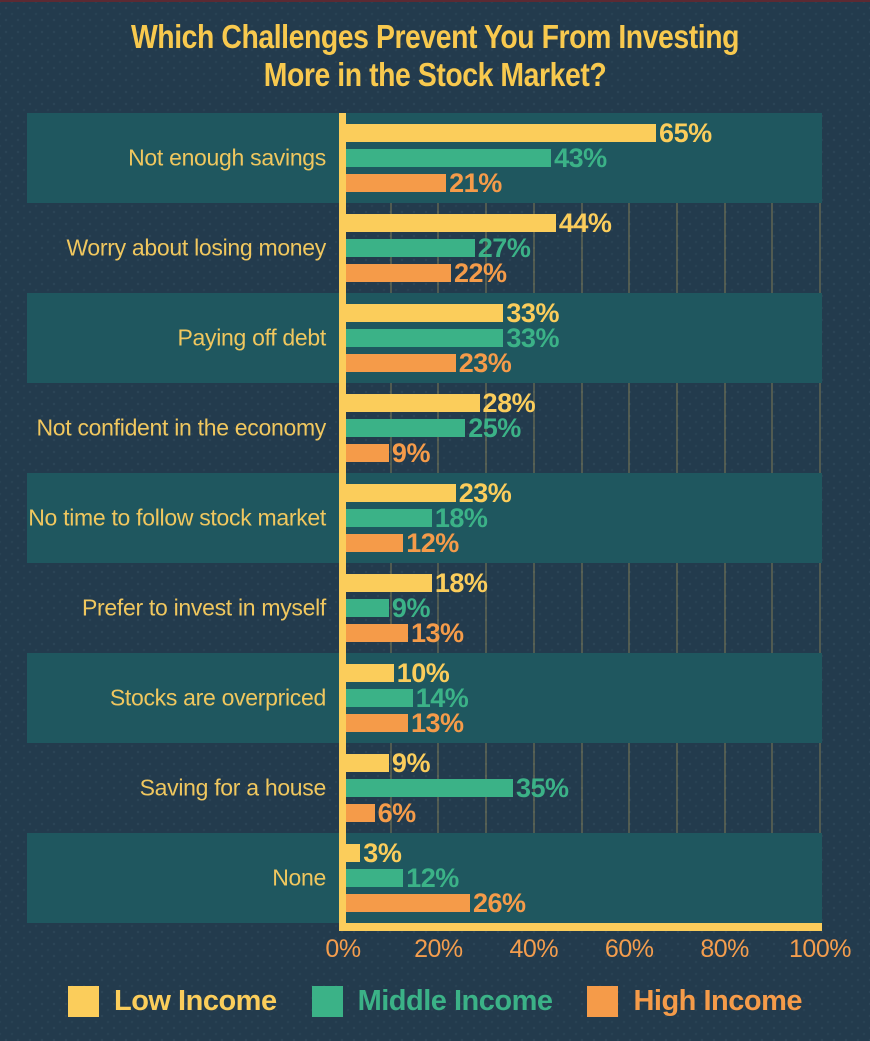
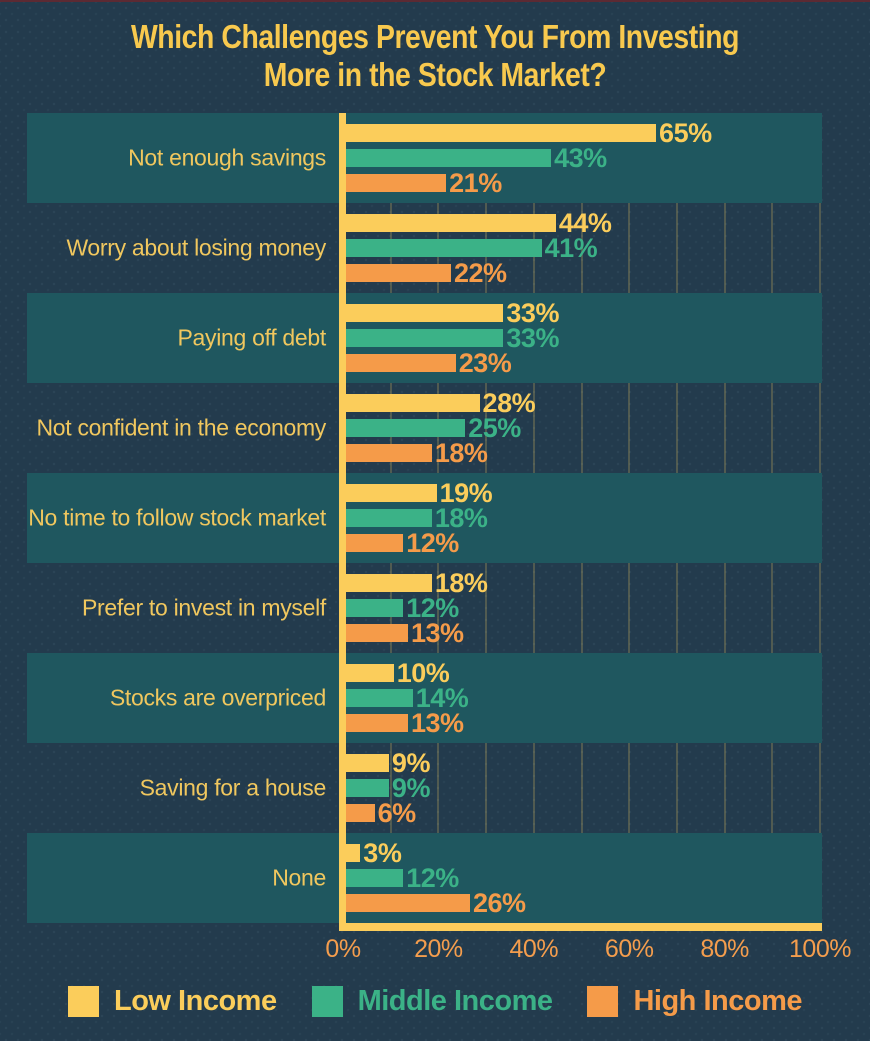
Middle Income/Worry about losing money: 27% -> 41%
High Income/Not confident in the economy: 9% -> 18%
Low Income/No time to follow stock market: 23% -> 19%
Middle Income/Prefer to invest in myself: 9% -> 12%
Middle Income/Saving for a house: 35% -> 9%
